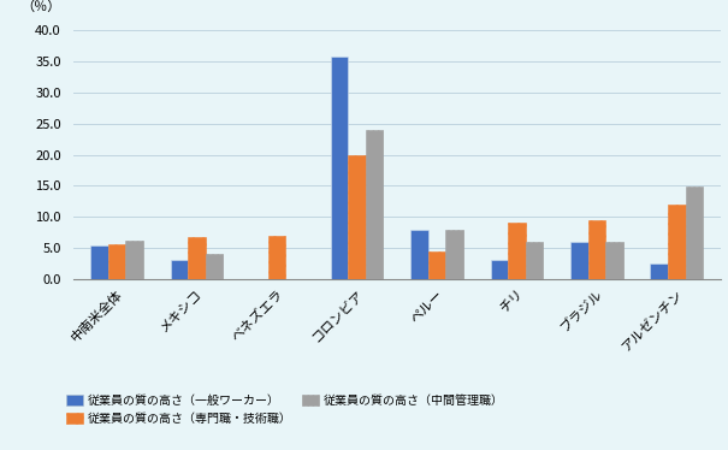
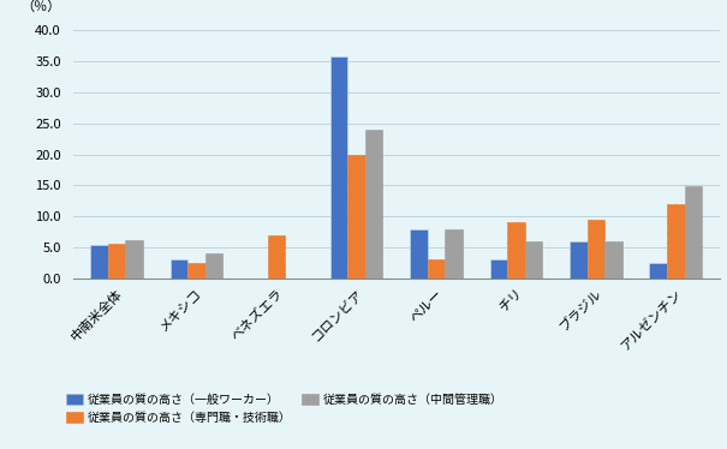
従業員の質の高さ（専門職・技術職）/メキシコ: 6.8 -> 2.5
従業員の質の高さ（専門職・技術職）/ペルー: 4.4 -> 3.0
